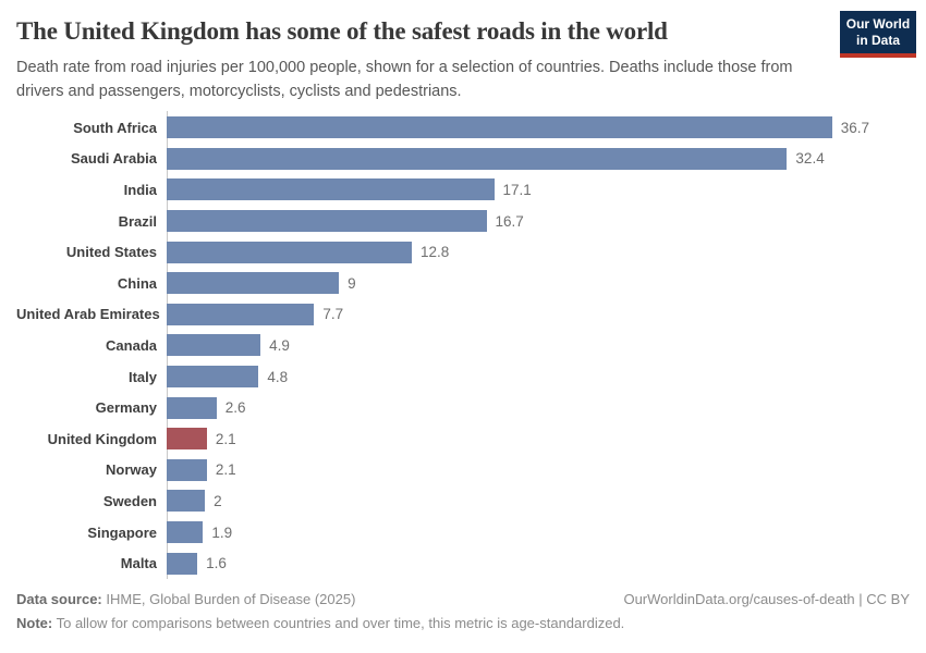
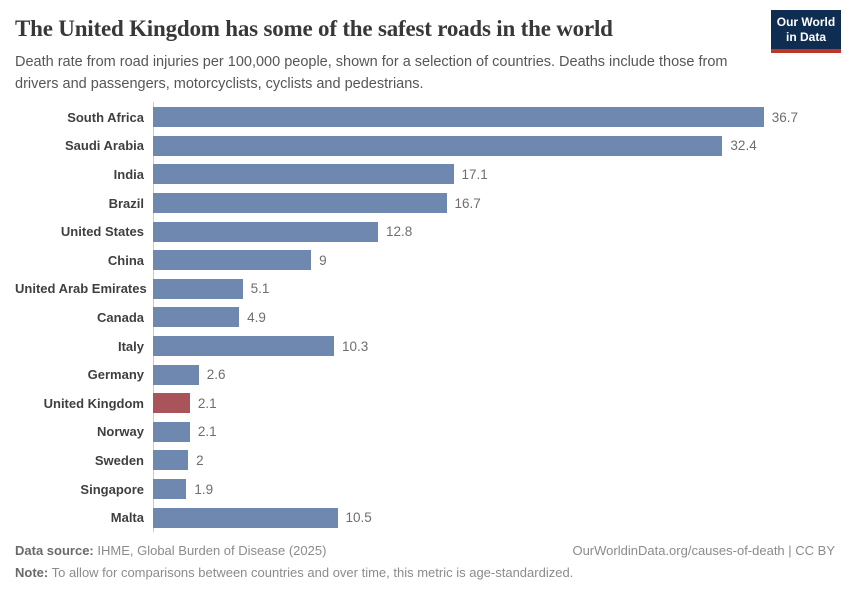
United Arab Emirates: 7.7 -> 5.1
Italy: 4.8 -> 10.3
Malta: 1.6 -> 10.5
